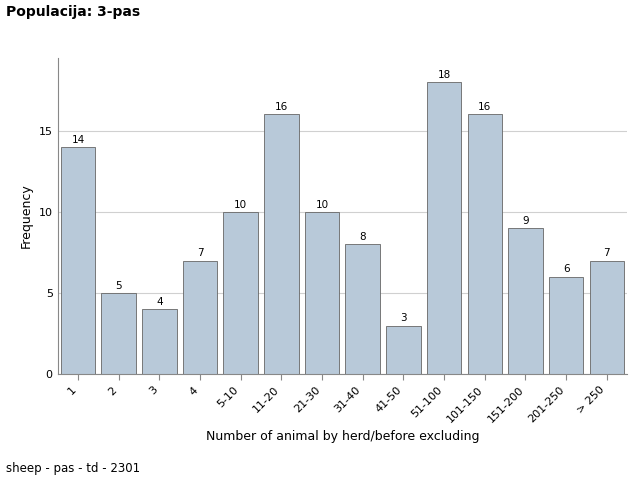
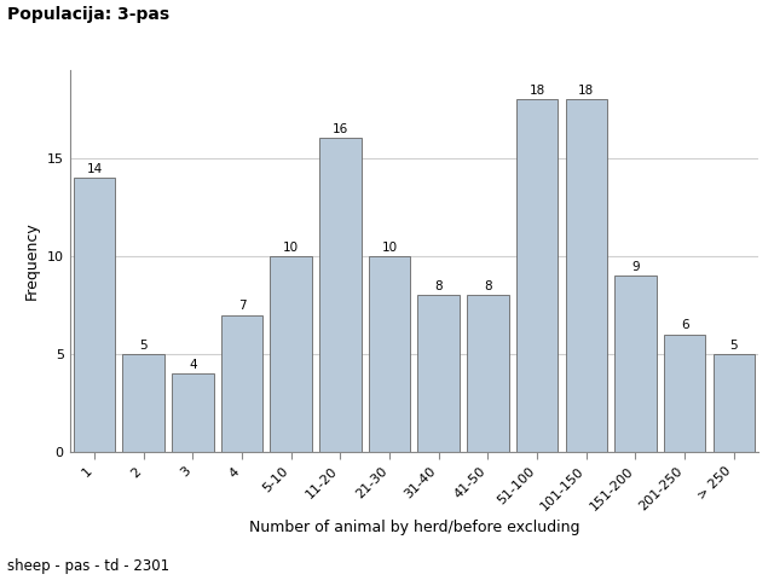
41-50: 3 -> 8
101-150: 16 -> 18
> 250: 7 -> 5
